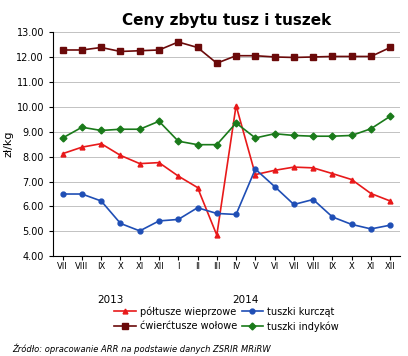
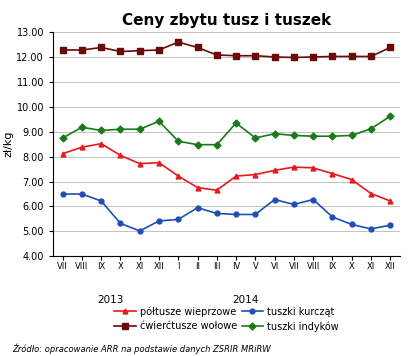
półtusze wieprzowe/III: 4.85 -> 6.65
ćwierćtusze wołowe/III: 11.75 -> 12.08
półtusze wieprzowe/IV: 10.05 -> 7.22
tuszki kurcząt/V: 7.50 -> 5.68
tuszki kurcząt/VI: 6.80 -> 6.28
